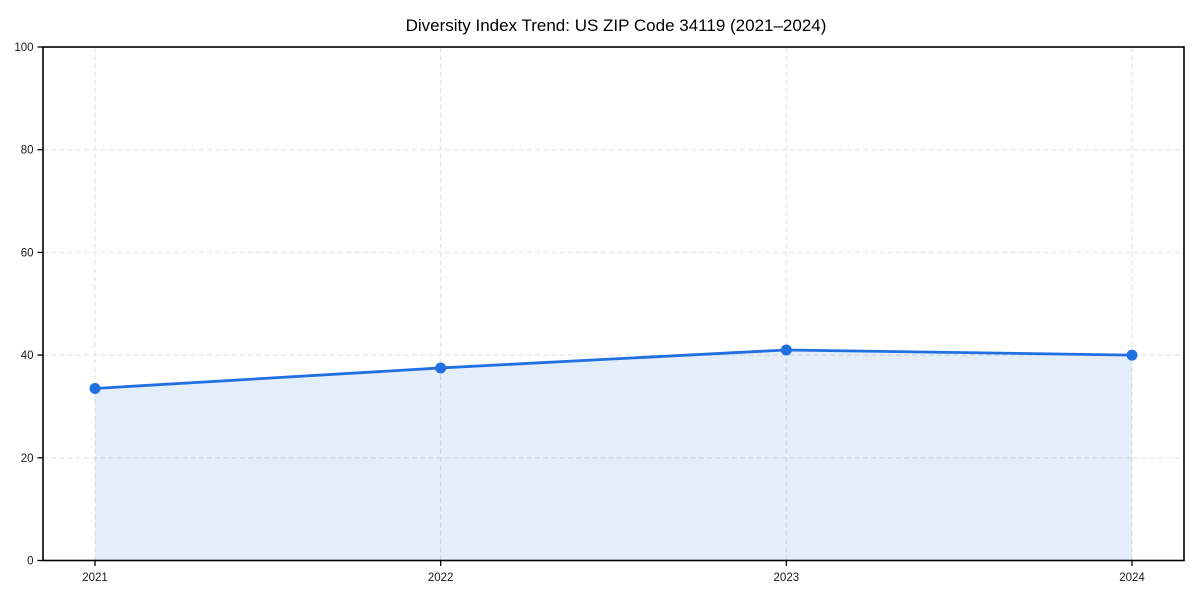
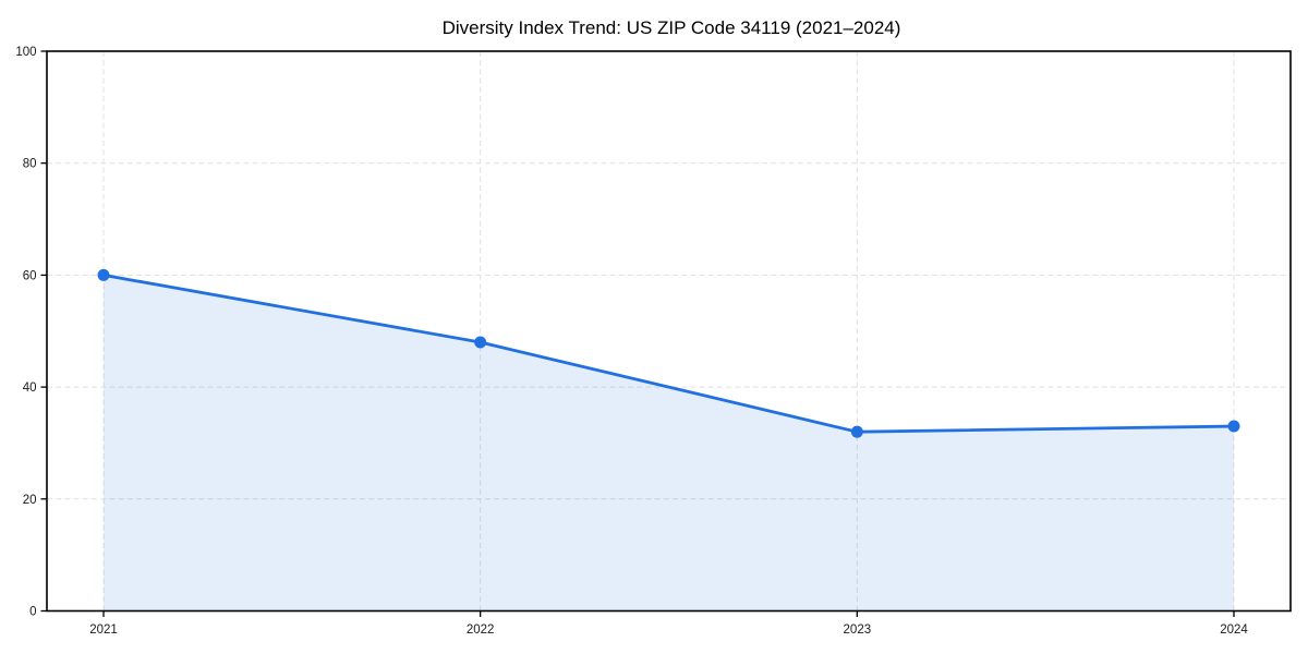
2021: 34 -> 60
2022: 38 -> 48
2023: 41 -> 32
2024: 40 -> 33
